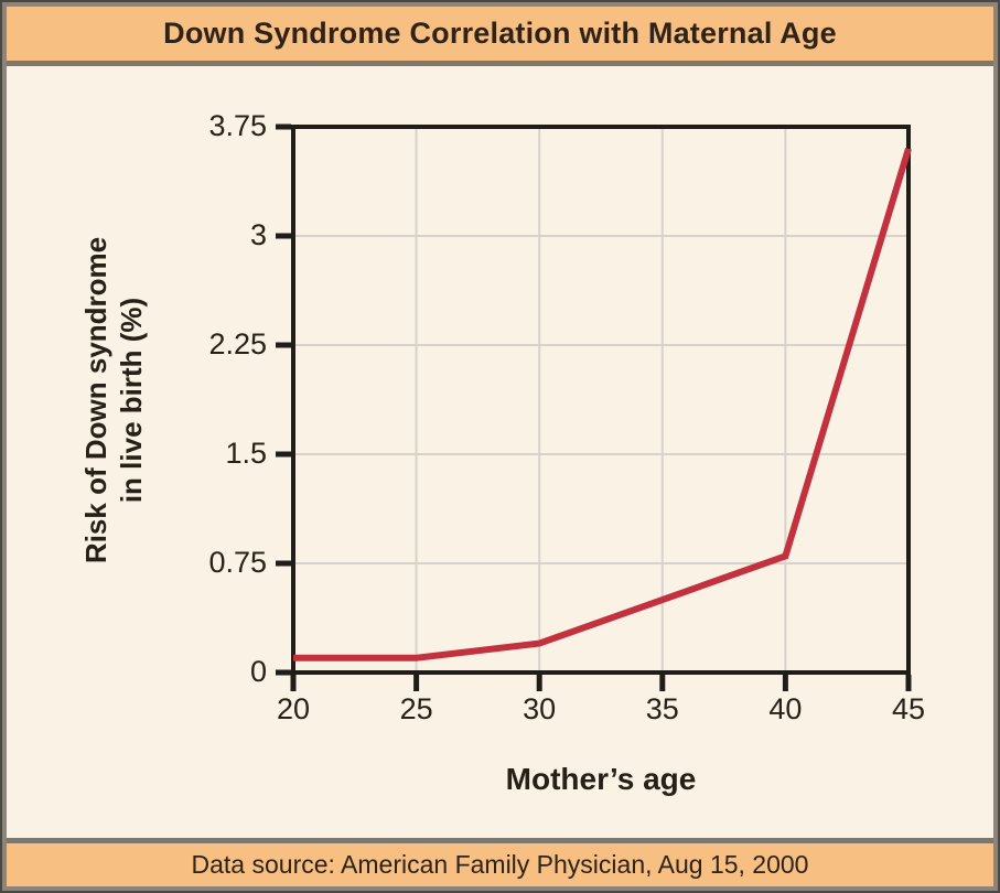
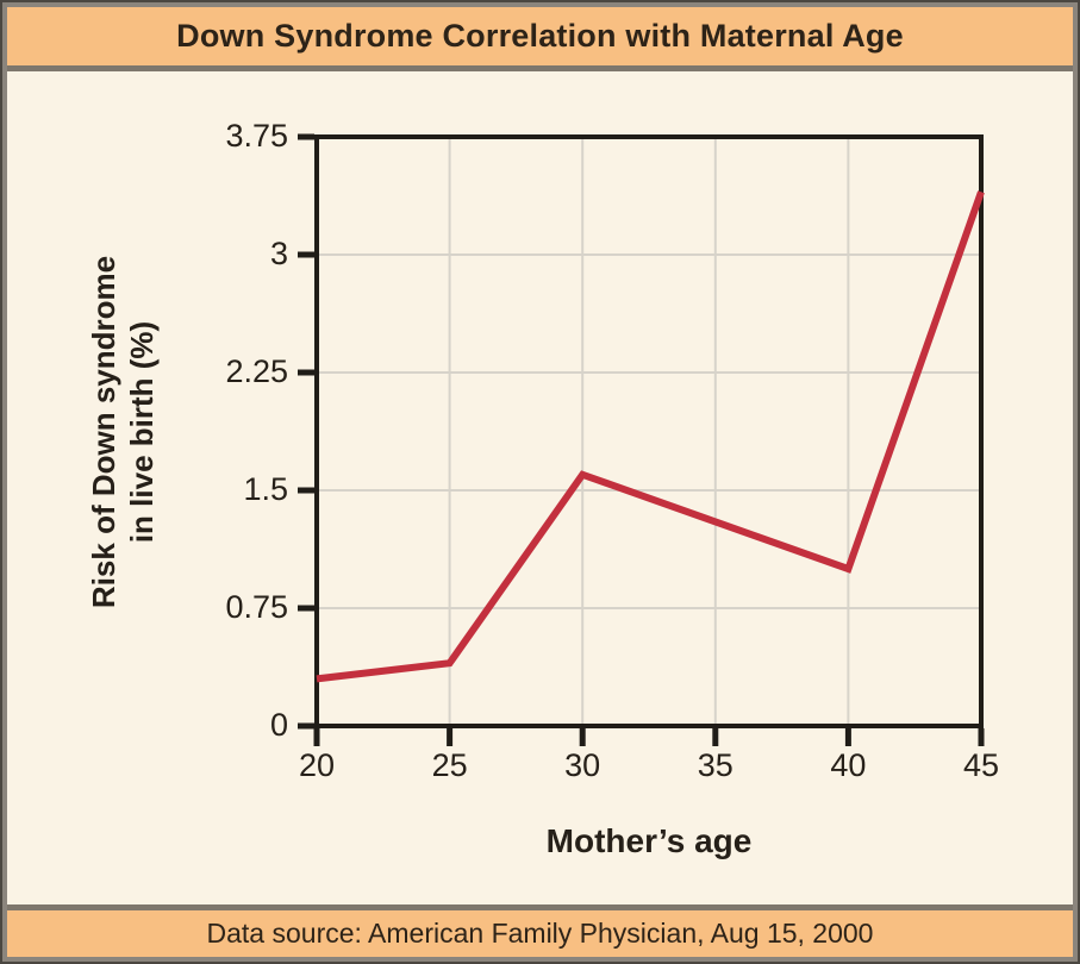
20: 0.1 -> 0.3
25: 0.1 -> 0.4
30: 0.2 -> 1.6
40: 0.8 -> 1.0
45: 3.6 -> 3.4
